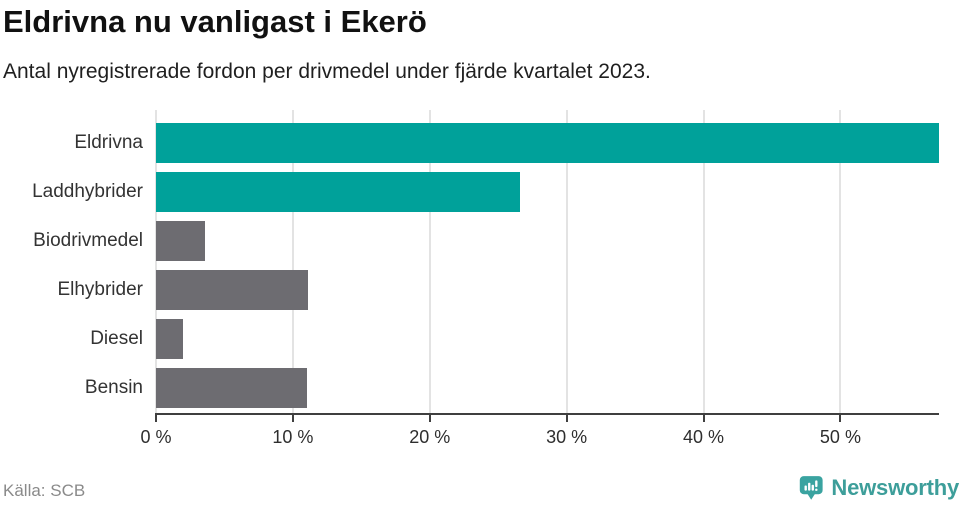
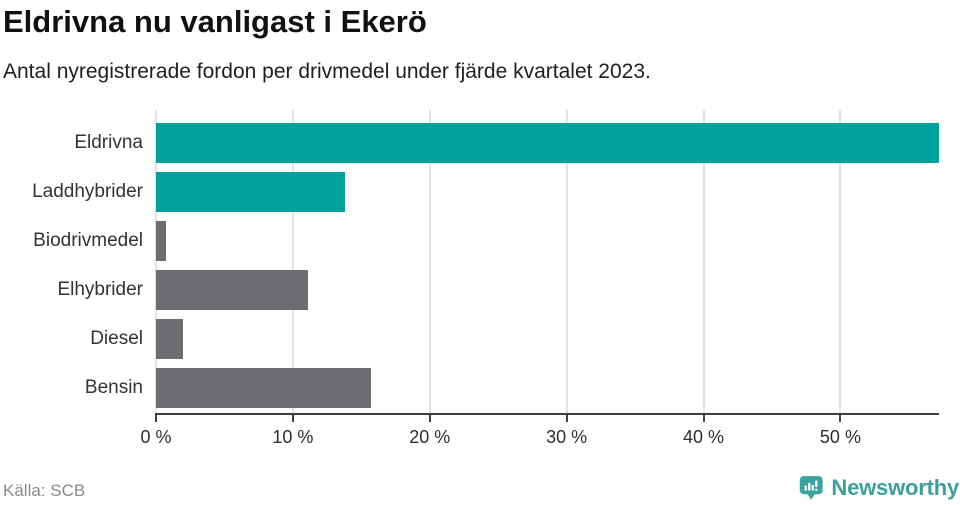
Laddhybrider: 26.6% -> 13.8%
Biodrivmedel: 3.6% -> 0.7%
Bensin: 11.0% -> 15.7%
